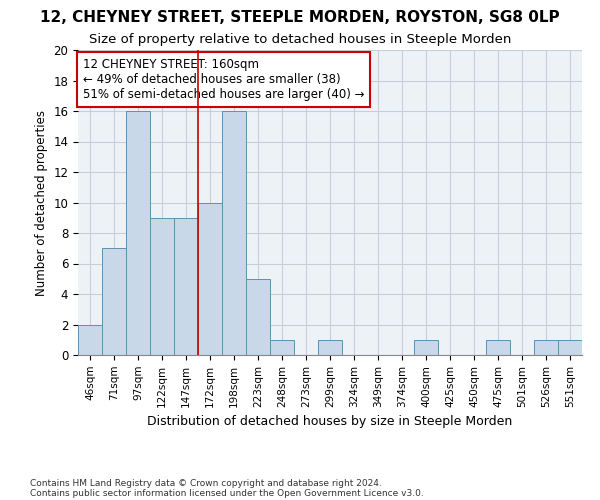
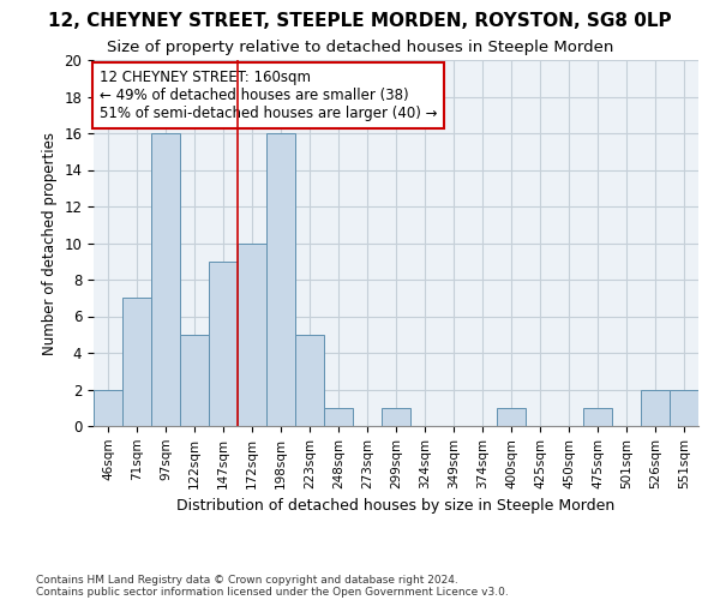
122sqm: 9 -> 5
526sqm: 1 -> 2
551sqm: 1 -> 2
